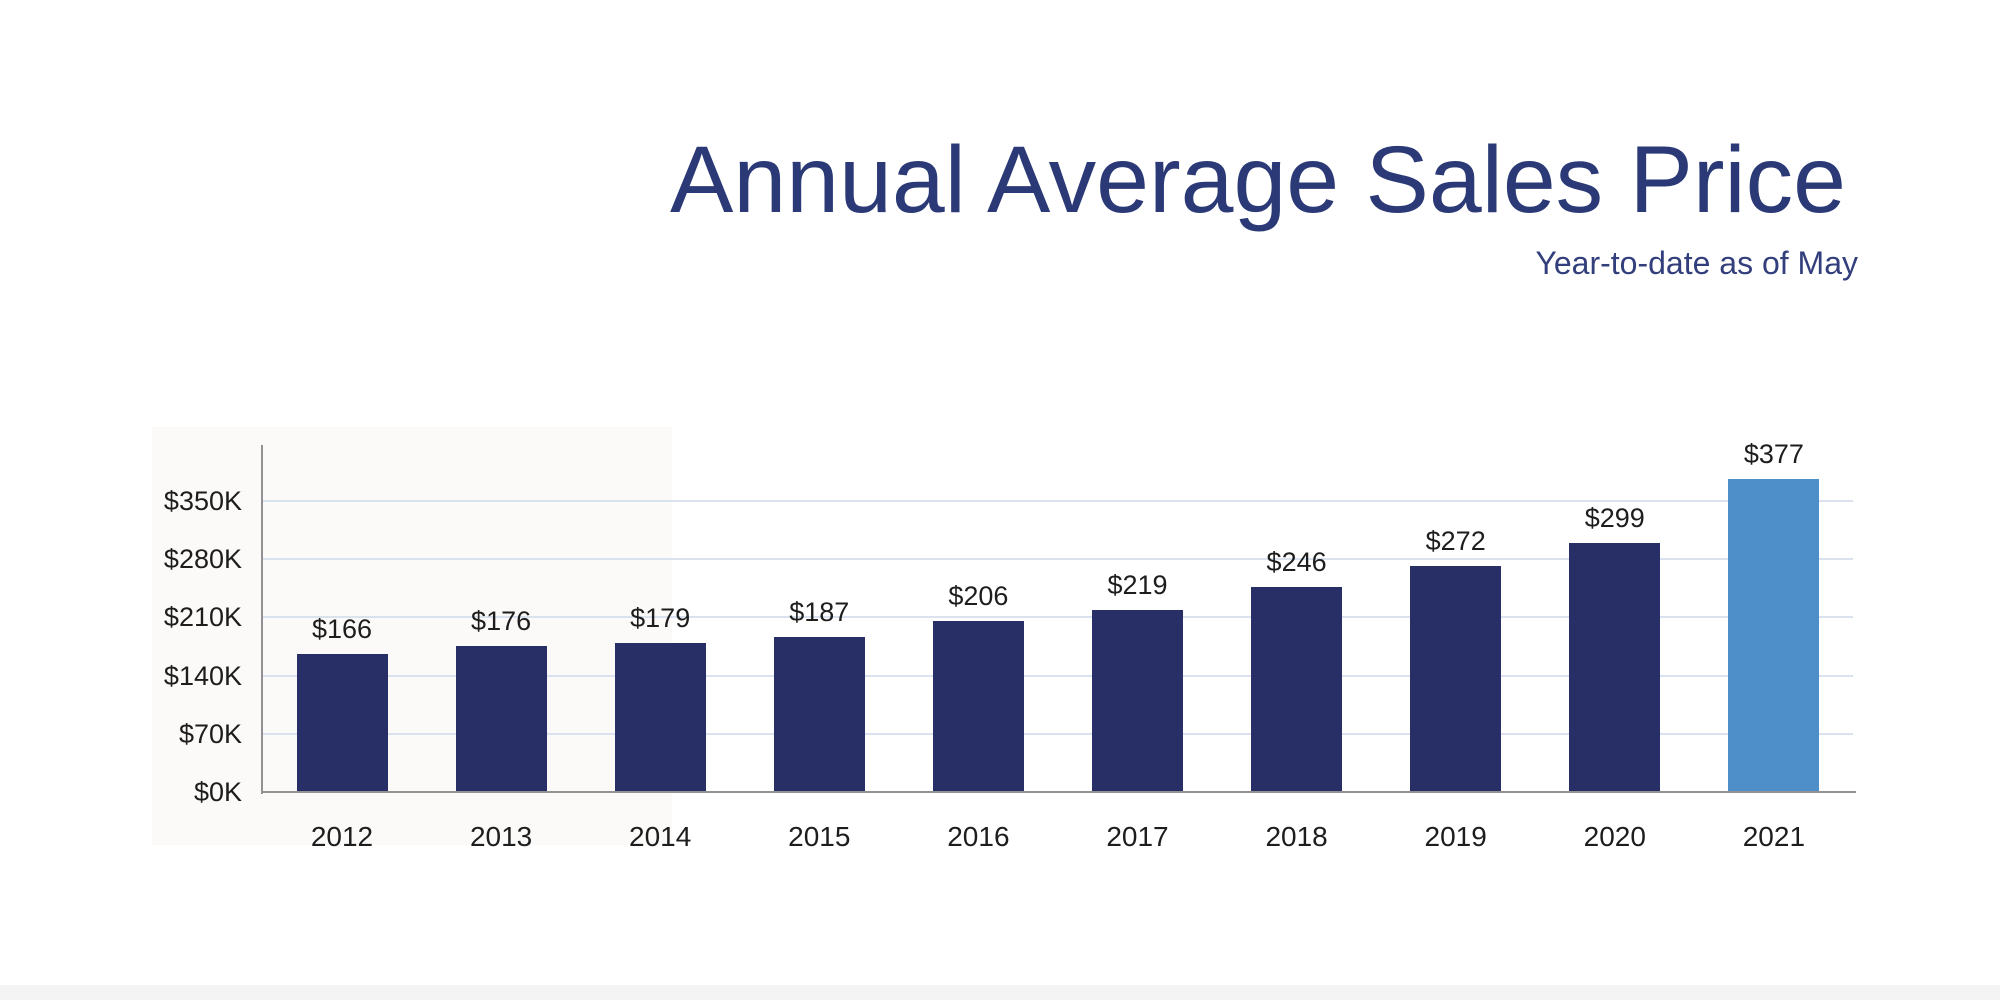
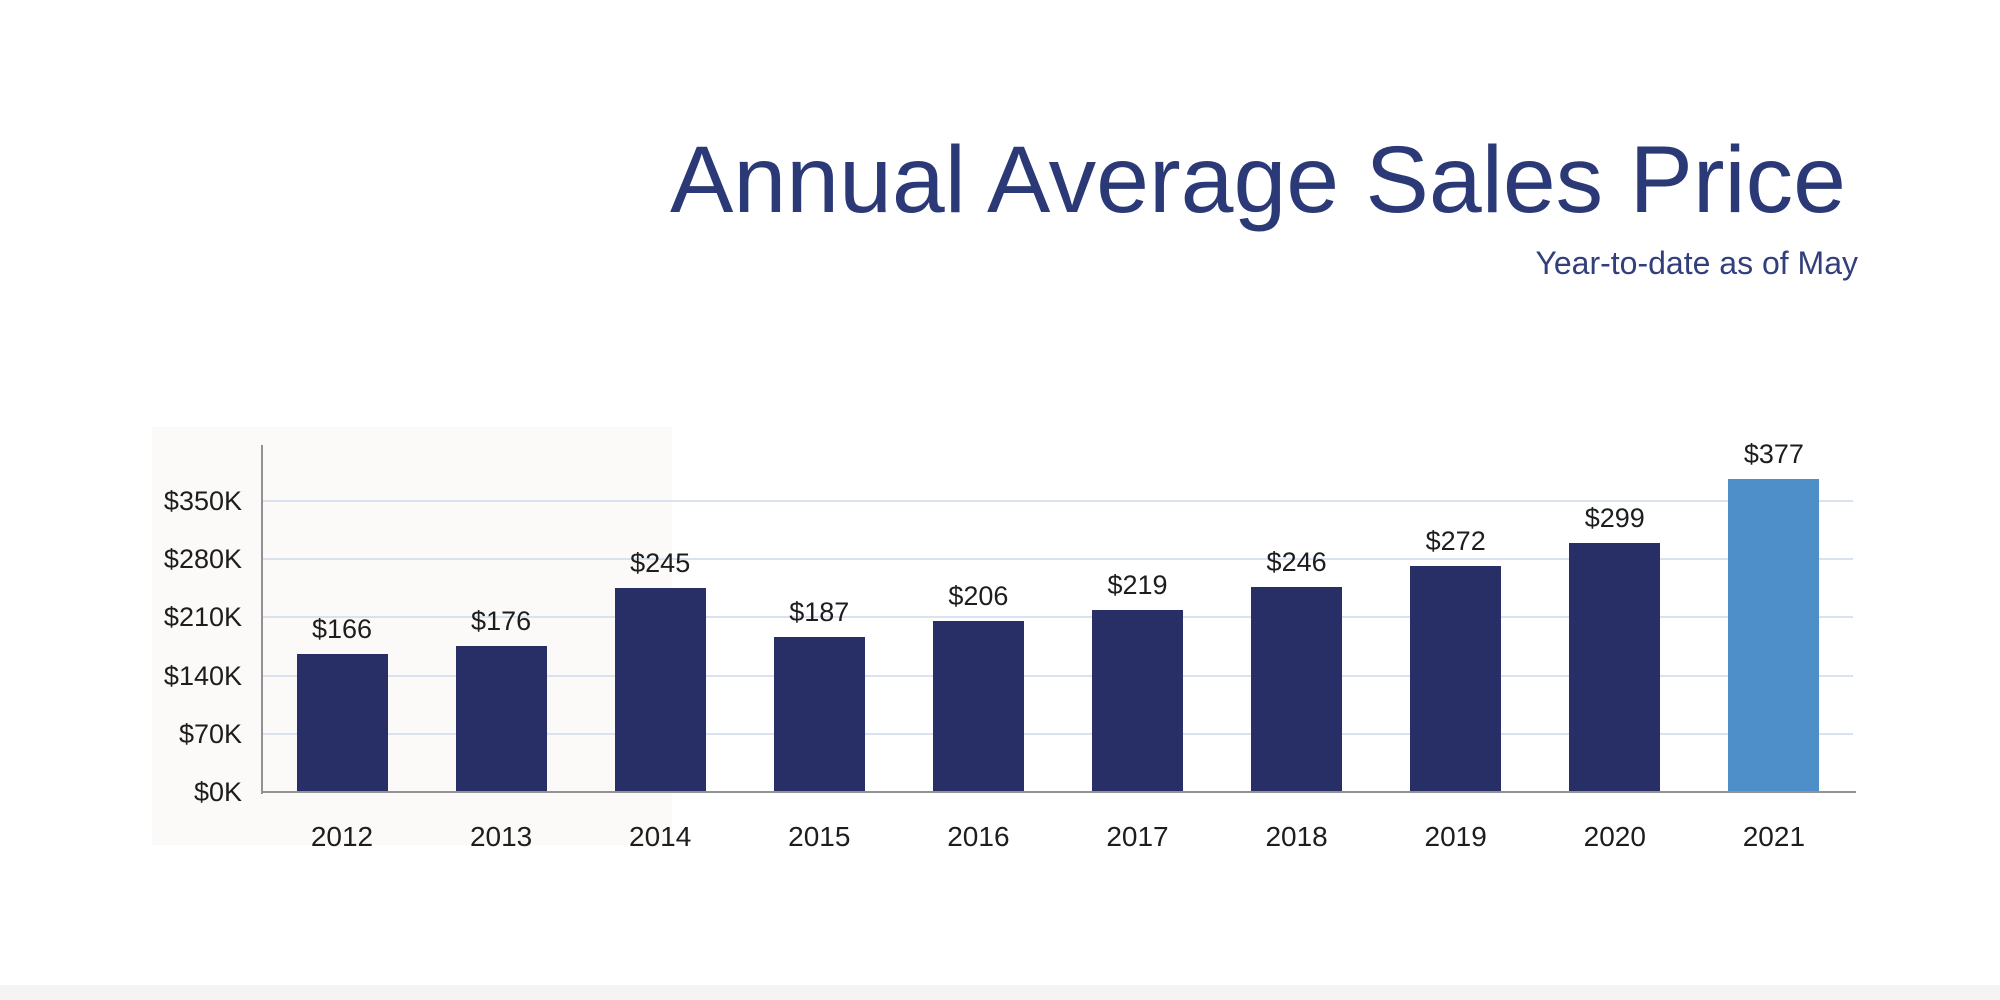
2014: $179 -> $245
